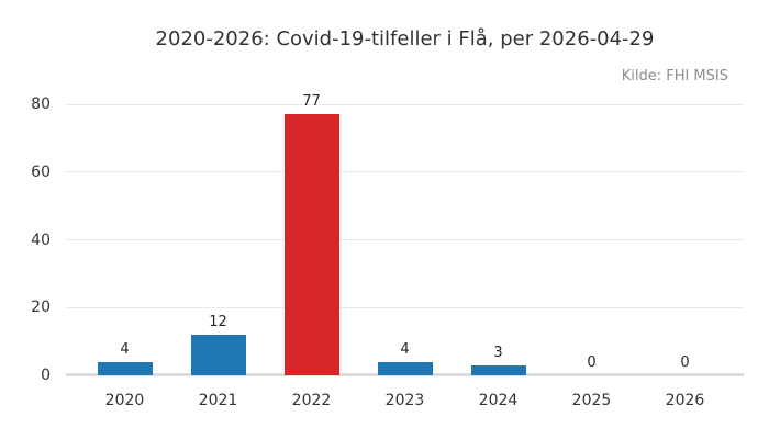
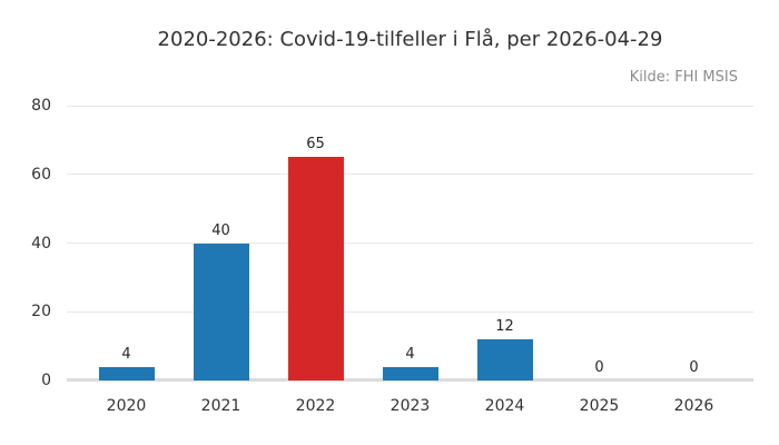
2021: 12 -> 40
2022: 77 -> 65
2024: 3 -> 12
